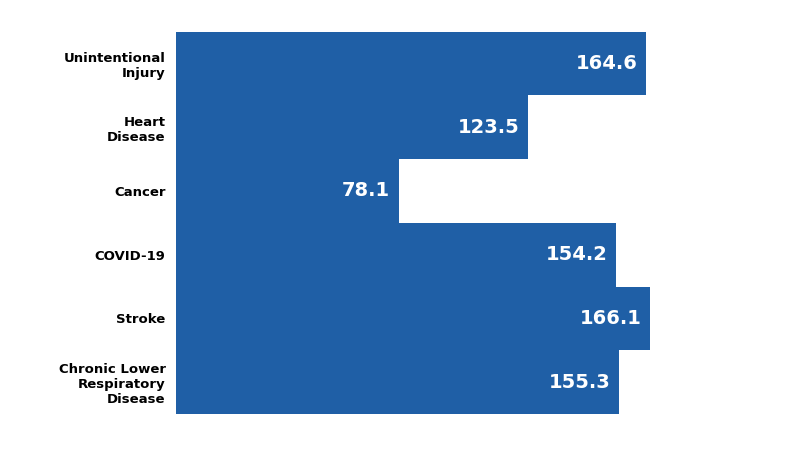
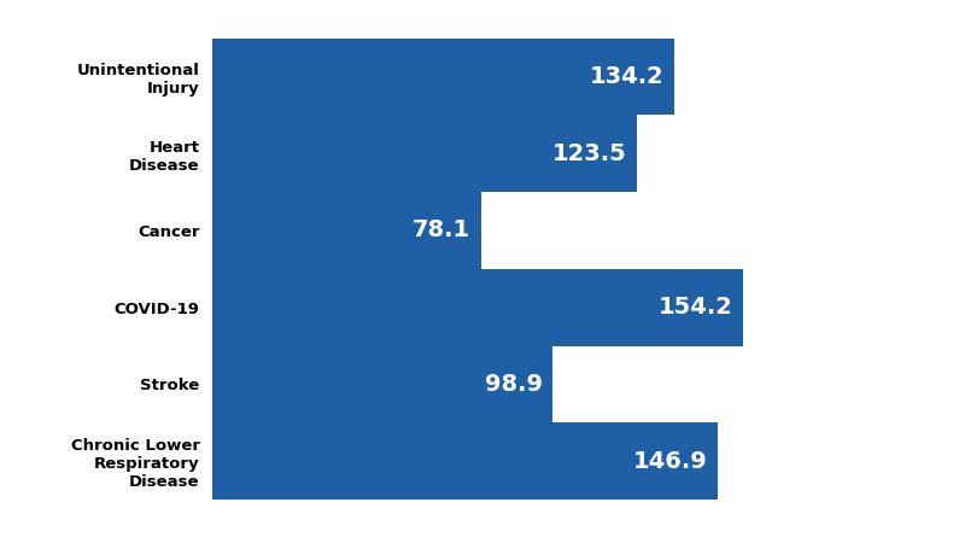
Unintentional Injury: 164.6 -> 134.2
Stroke: 166.1 -> 98.9
Chronic Lower Respiratory Disease: 155.3 -> 146.9
